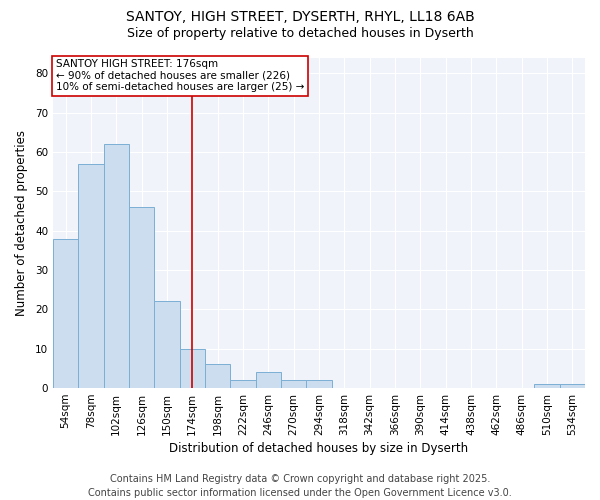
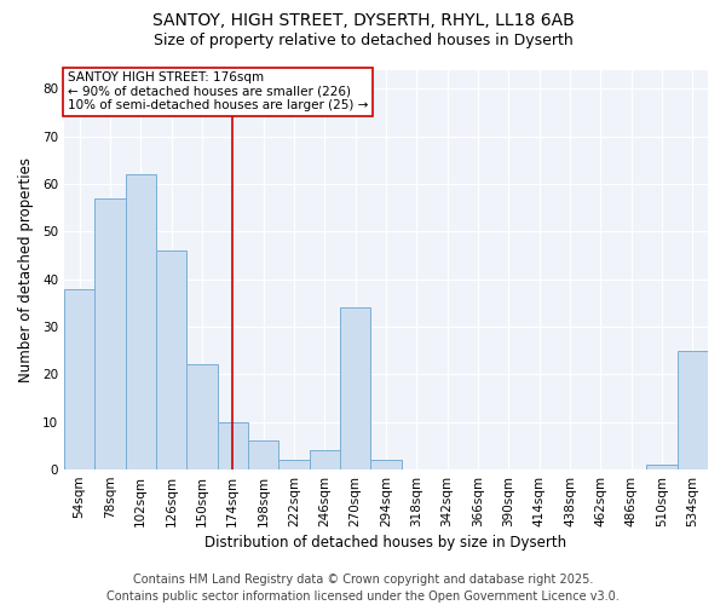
270sqm: 2 -> 34
534sqm: 1 -> 25
